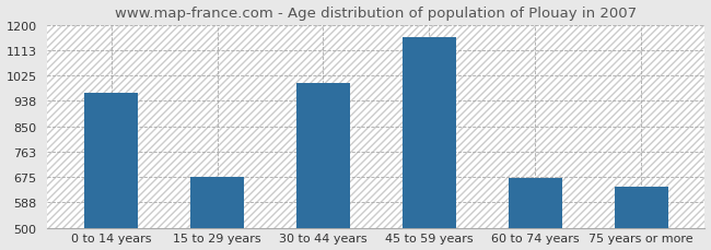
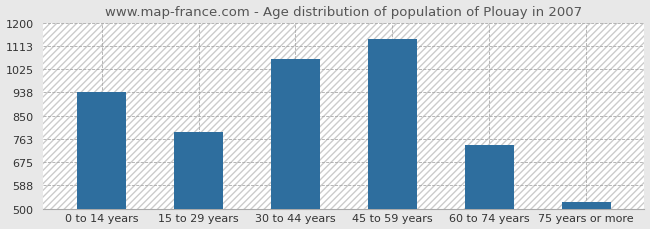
0 to 14 years: 965 -> 938
15 to 29 years: 675 -> 788
30 to 44 years: 1000 -> 1063
45 to 59 years: 1160 -> 1138
60 to 74 years: 670 -> 738
75 years or more: 640 -> 525
